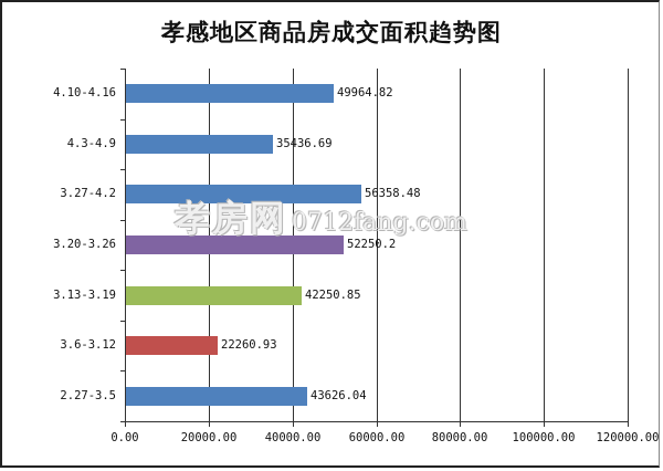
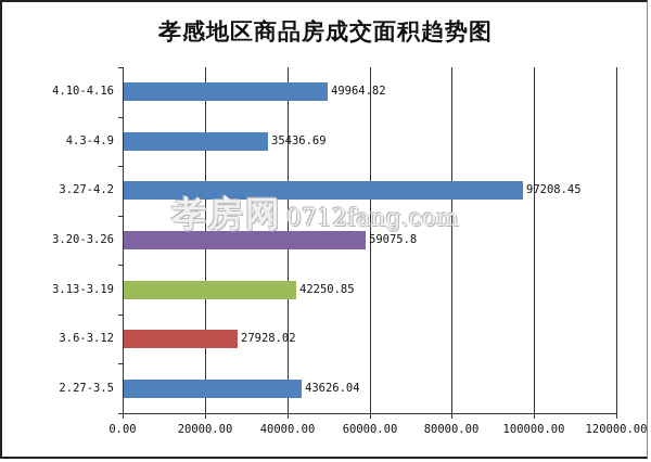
3.27-4.2: 56358.48 -> 97208.45
3.20-3.26: 52250.2 -> 59075.8
3.6-3.12: 22260.93 -> 27928.02
